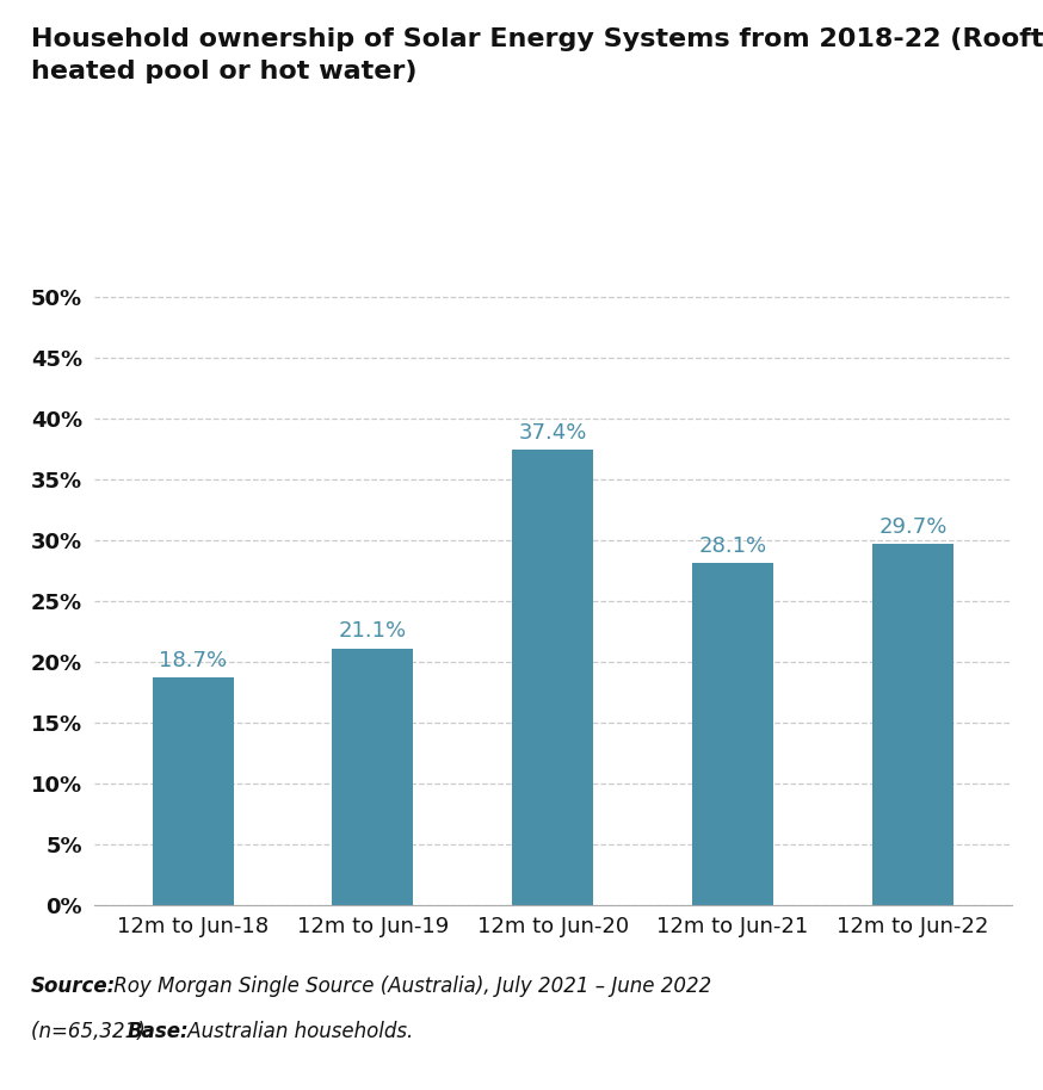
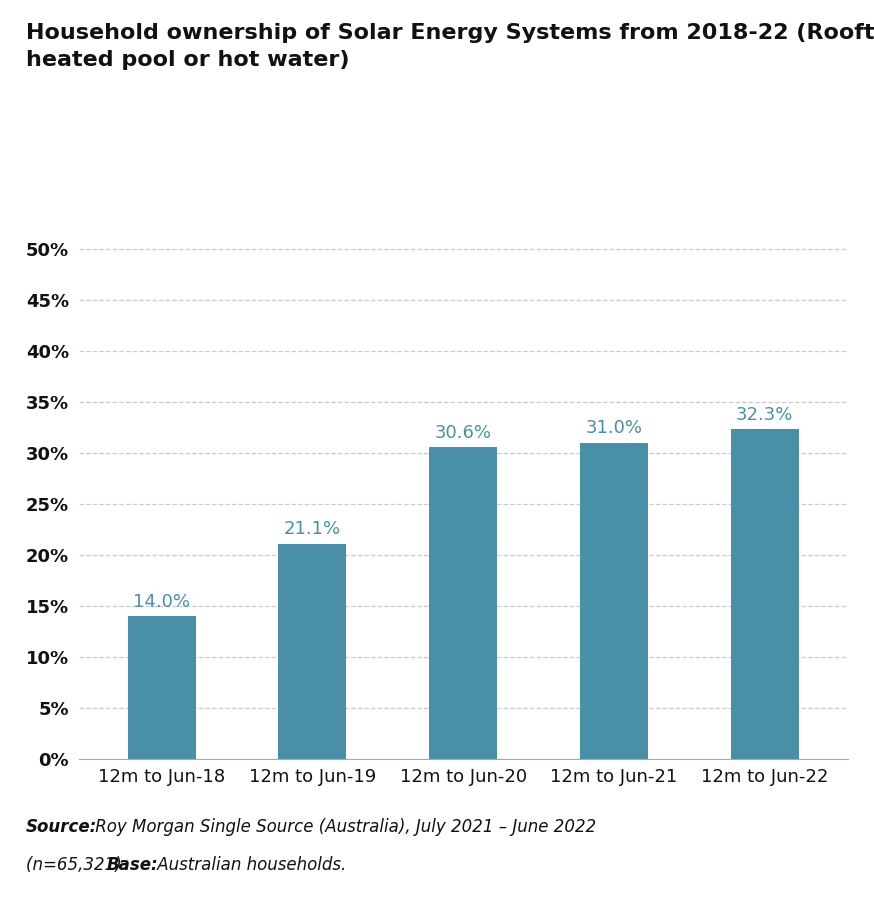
12m to Jun-18: 18.7% -> 14.0%
12m to Jun-20: 37.4% -> 30.6%
12m to Jun-21: 28.1% -> 31.0%
12m to Jun-22: 29.7% -> 32.3%
